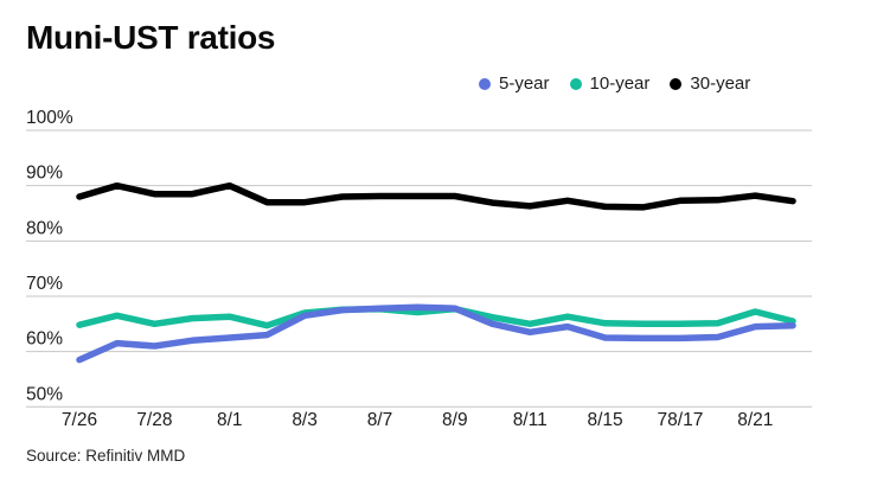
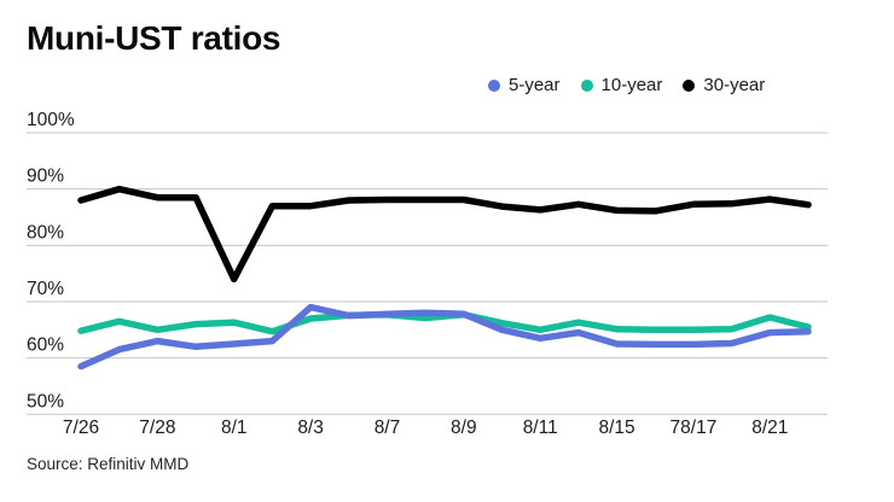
5-year/7/28: 61% -> 63%
30-year/8/1: 90% -> 74%
5-year/8/3: 66% -> 69%
